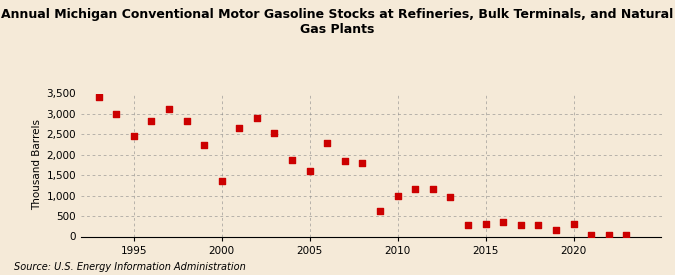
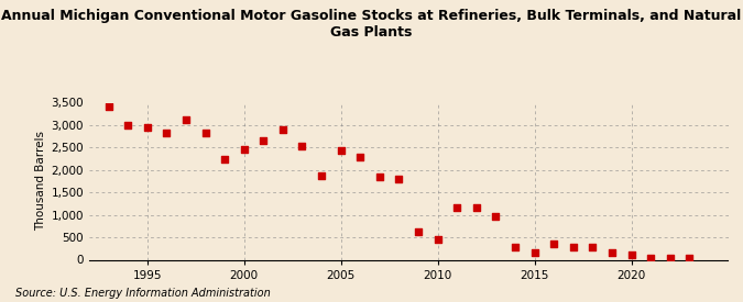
1995: 2,450 -> 2,940
2000: 1,350 -> 2,460
2005: 1,600 -> 2,440
2010: 1,000 -> 450
2015: 300 -> 170
2020: 300 -> 120
